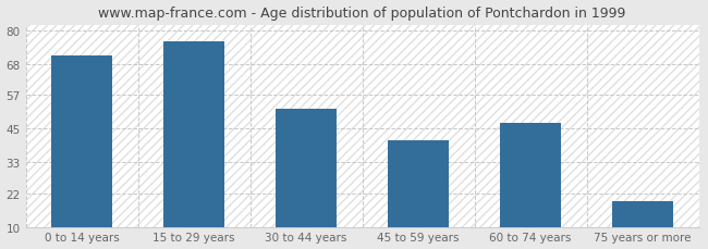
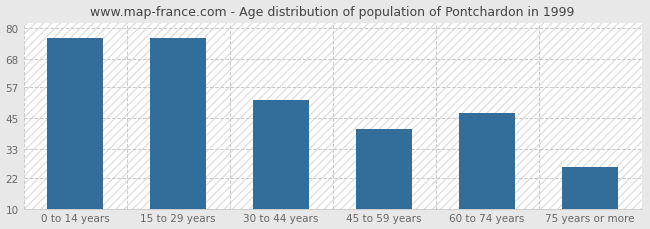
0 to 14 years: 71 -> 76
75 years or more: 19 -> 26
